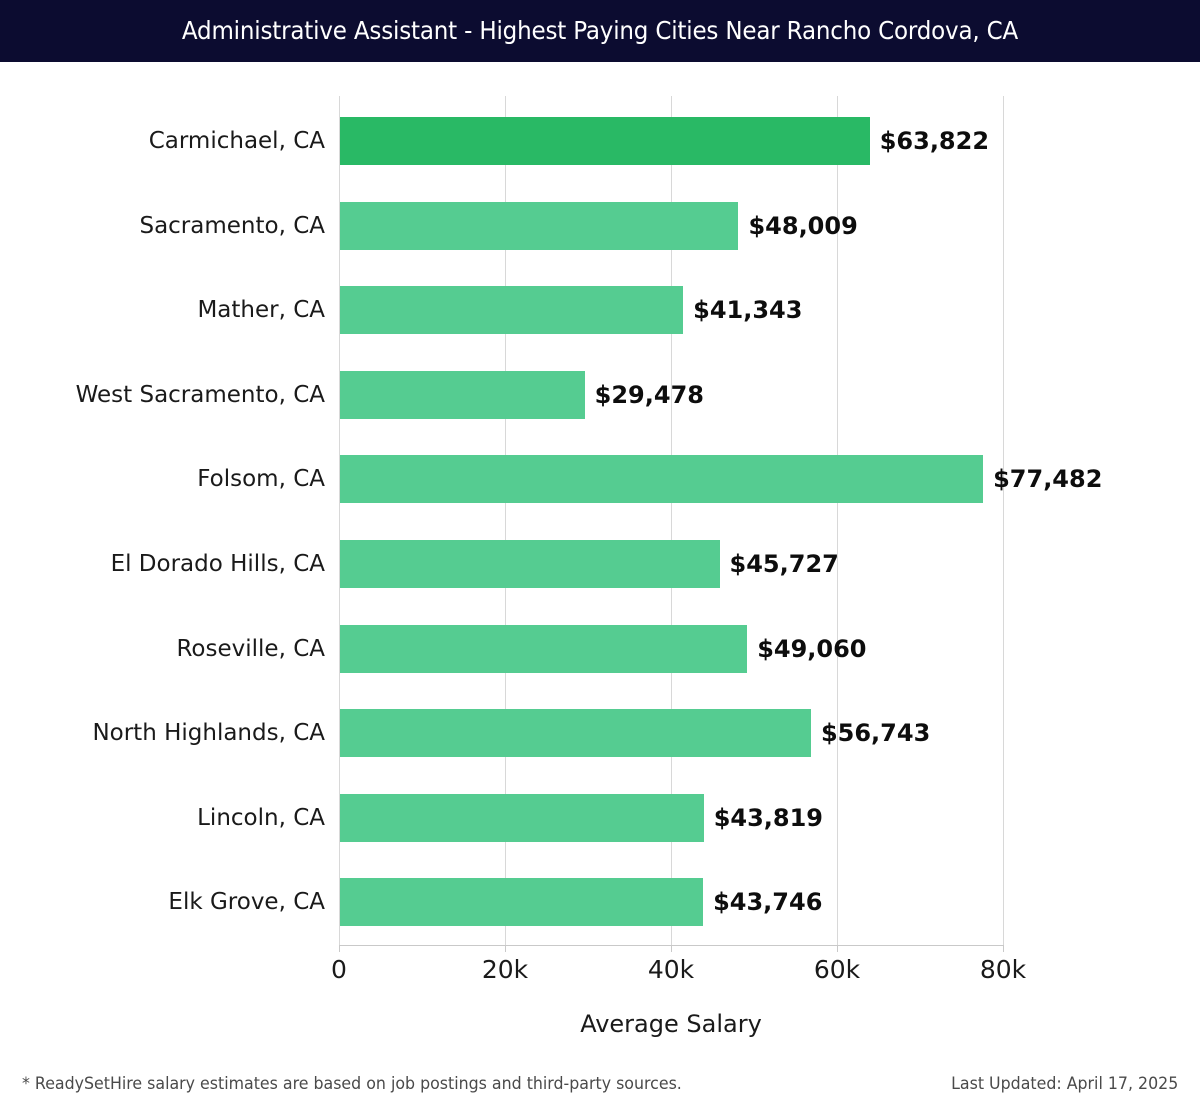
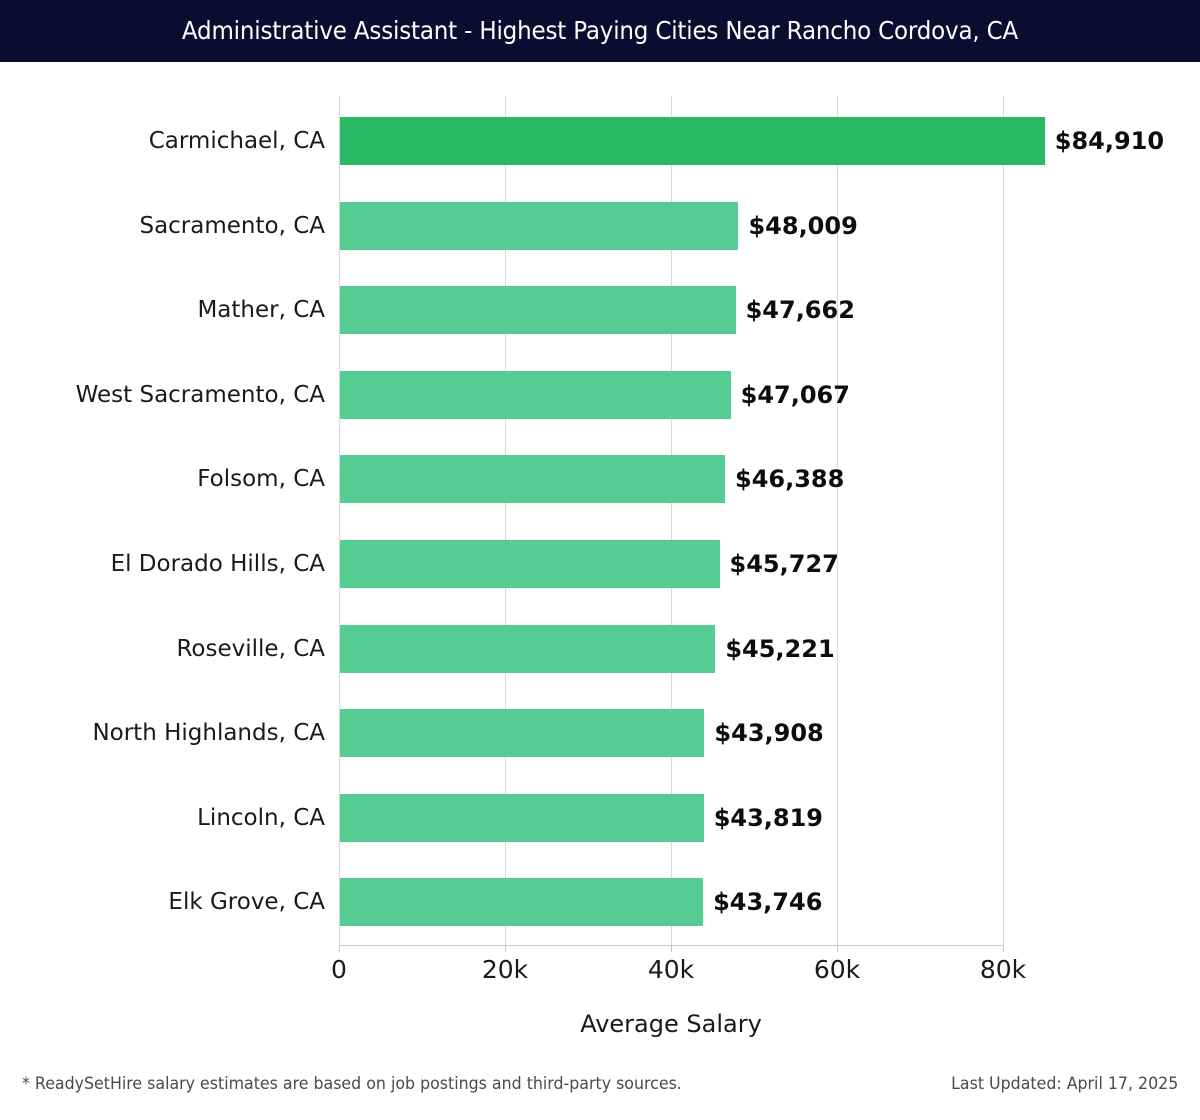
Carmichael, CA: $63,822 -> $84,910
Mather, CA: $41,343 -> $47,662
West Sacramento, CA: $29,478 -> $47,067
Folsom, CA: $77,482 -> $46,388
Roseville, CA: $49,060 -> $45,221
North Highlands, CA: $56,743 -> $43,908
